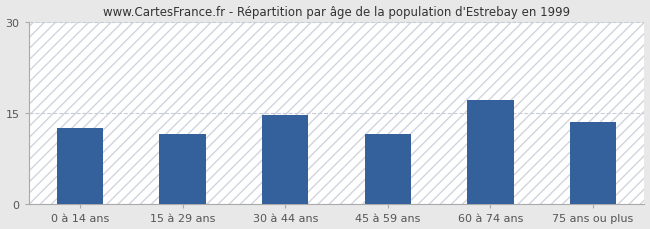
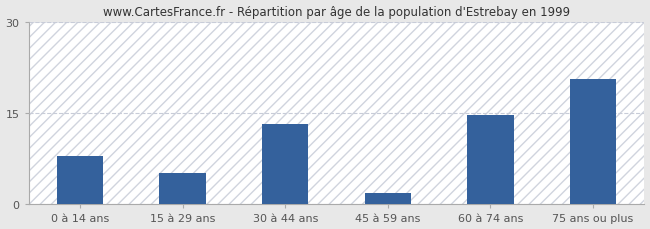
0 à 14 ans: 12.5 -> 8.0
15 à 29 ans: 11.5 -> 5.2
30 à 44 ans: 14.7 -> 13.2
45 à 59 ans: 11.5 -> 1.8
60 à 74 ans: 17.2 -> 14.6
75 ans ou plus: 13.5 -> 20.6
